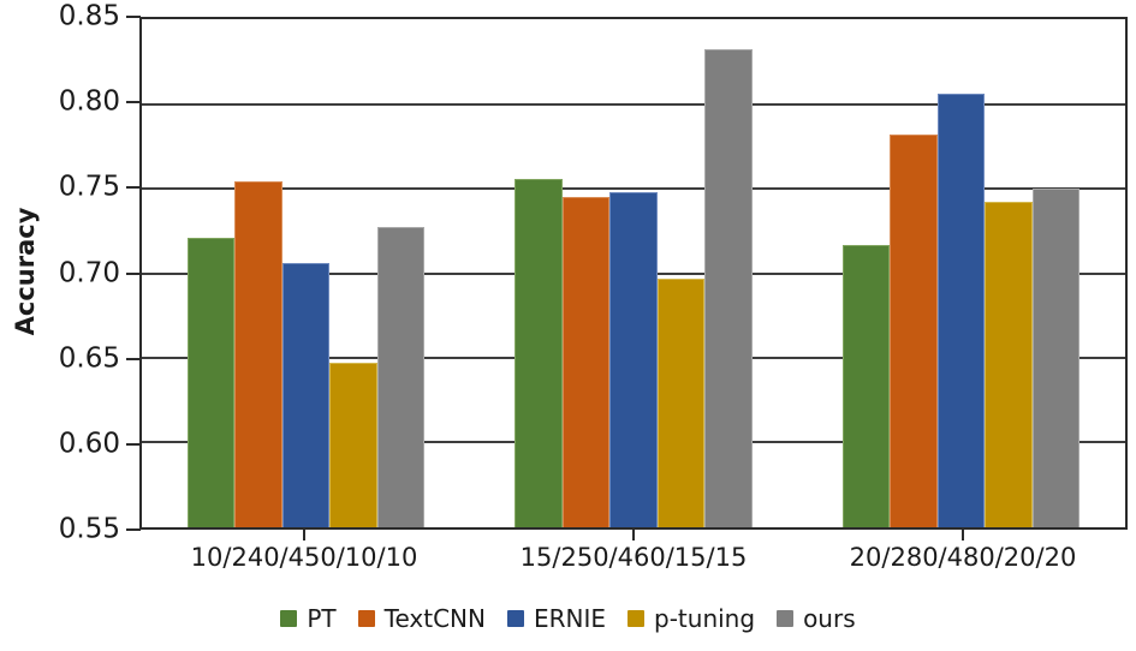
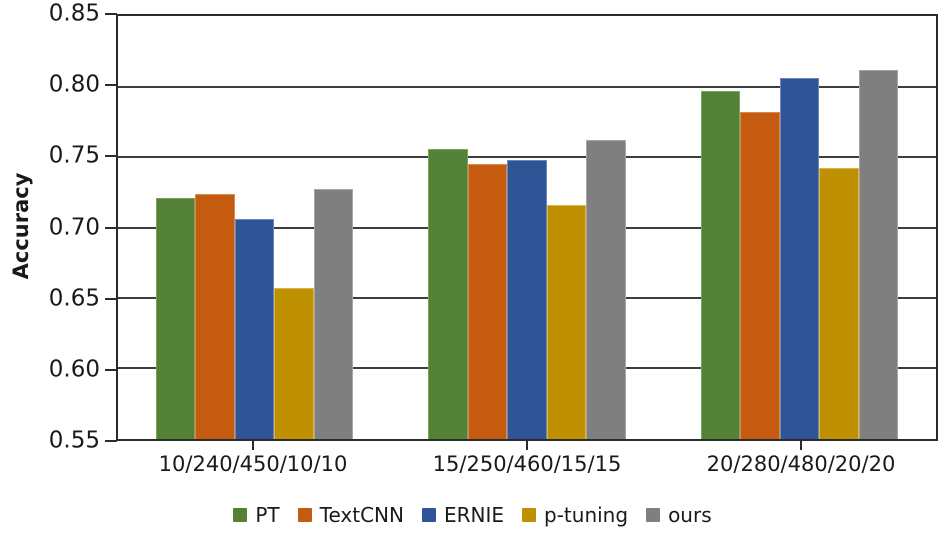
TextCNN/10/240/450/10/10: 0.754 -> 0.724
p-tuning/10/240/450/10/10: 0.647 -> 0.657
p-tuning/15/250/460/15/15: 0.697 -> 0.716
ours/15/250/460/15/15: 0.832 -> 0.762
PT/20/280/480/20/20: 0.717 -> 0.797
ours/20/280/480/20/20: 0.750 -> 0.812
